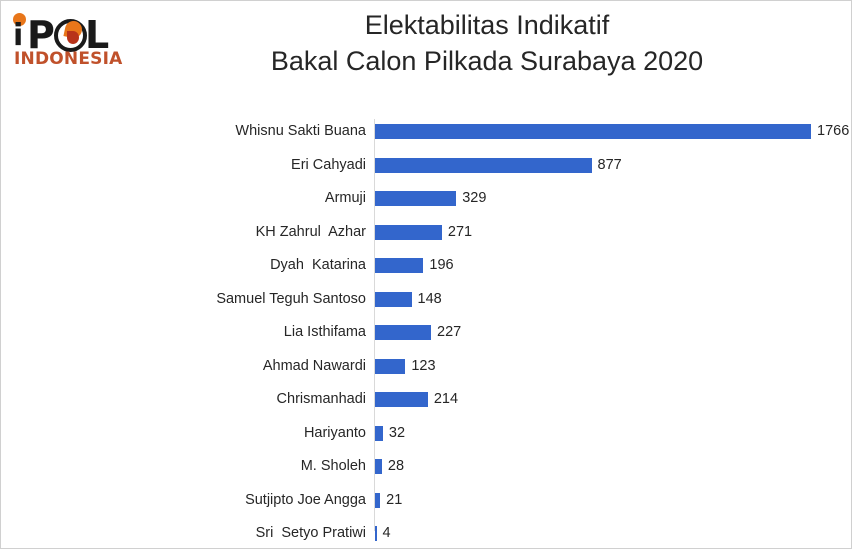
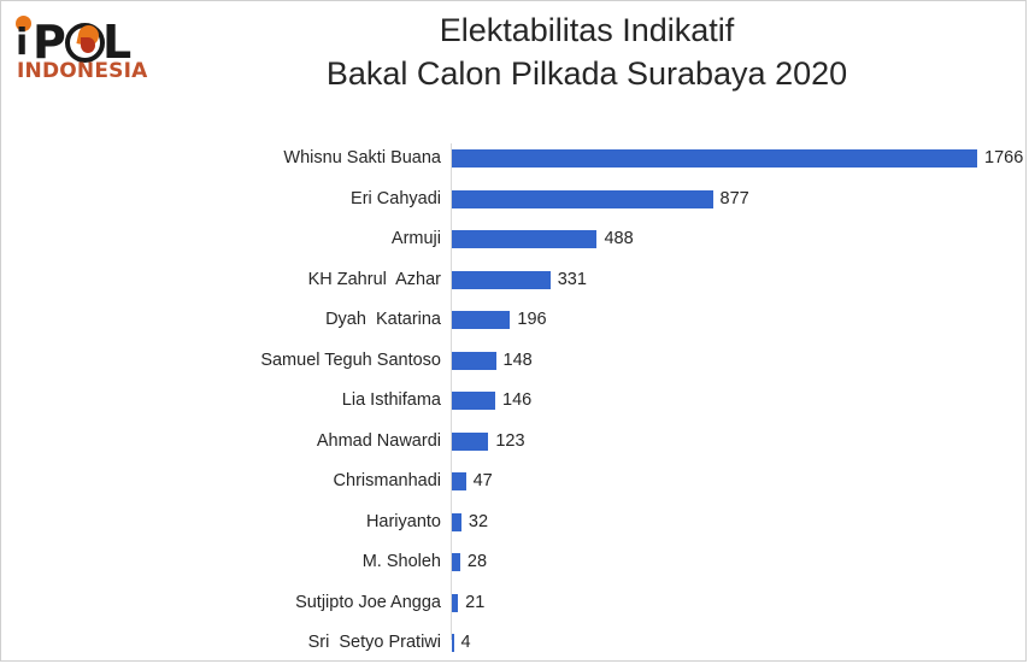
Armuji: 329 -> 488
KH Zahrul Azhar: 271 -> 331
Lia Isthifama: 227 -> 146
Chrismanhadi: 214 -> 47
